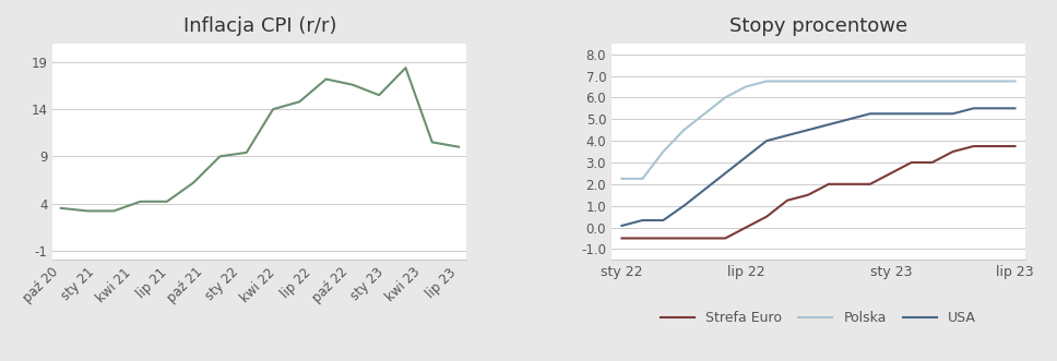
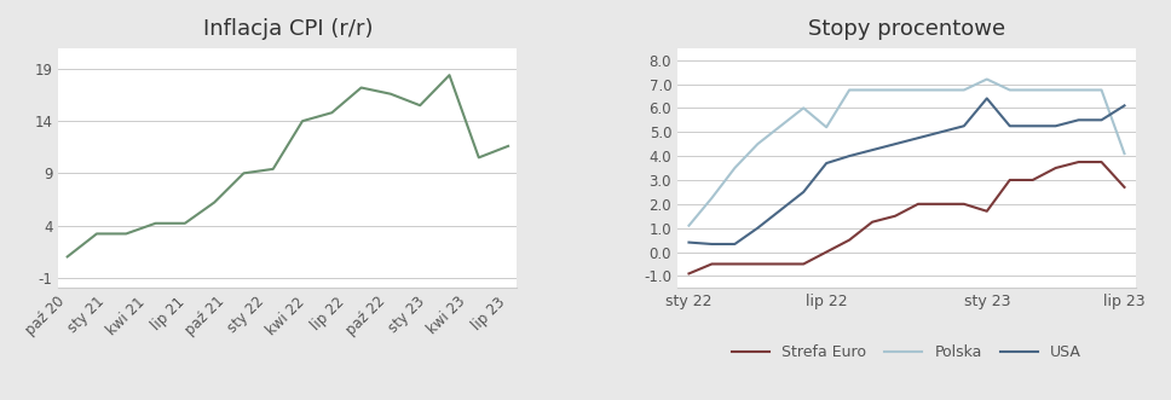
Inflacja CPI (r/r)/paź 20: 3.5 -> 1.0
Inflacja CPI (r/r)/lip 23: 10.0 -> 11.6
Stopy procentowe/Strefa Euro/sty 22: -0.5 -> -0.9
Stopy procentowe/Polska/sty 22: 2.2 -> 1.1
Stopy procentowe/USA/sty 22: 0.1 -> 0.4
Stopy procentowe/Polska/lip 22: 6.5 -> 5.2
Stopy procentowe/USA/lip 22: 3.2 -> 3.7
Stopy procentowe/Strefa Euro/sty 23: 2.5 -> 1.7
Stopy procentowe/Polska/sty 23: 6.8 -> 7.2
Stopy procentowe/USA/sty 23: 5.2 -> 6.4
Stopy procentowe/Strefa Euro/lip 23: 3.8 -> 2.7
Stopy procentowe/Polska/lip 23: 6.8 -> 4.1
Stopy procentowe/USA/lip 23: 5.5 -> 6.1
